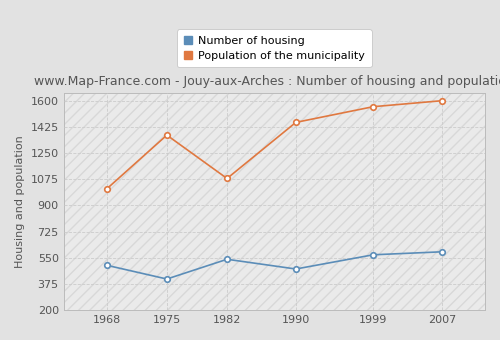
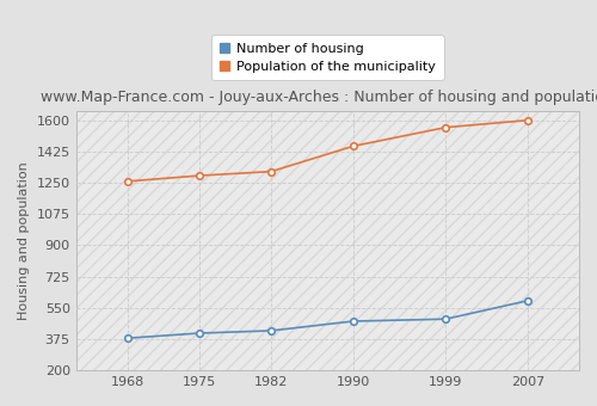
Number of housing/1968: 500 -> 380
Population of the municipality/1968: 1010 -> 1260
Population of the municipality/1975: 1370 -> 1290
Number of housing/1982: 540 -> 420
Population of the municipality/1982: 1080 -> 1310
Number of housing/1999: 570 -> 490
